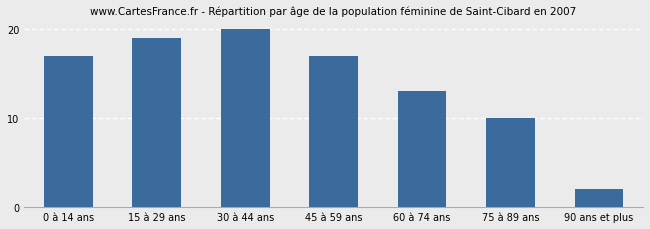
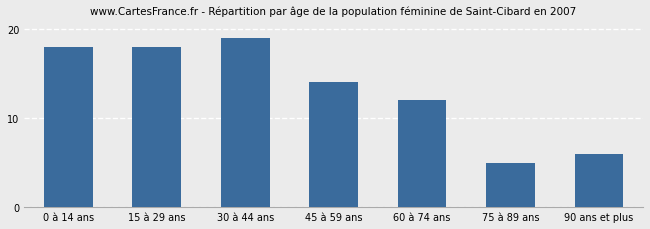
0 à 14 ans: 17 -> 18
15 à 29 ans: 19 -> 18
30 à 44 ans: 20 -> 19
45 à 59 ans: 17 -> 14
60 à 74 ans: 13 -> 12
75 à 89 ans: 10 -> 5
90 ans et plus: 2 -> 6
